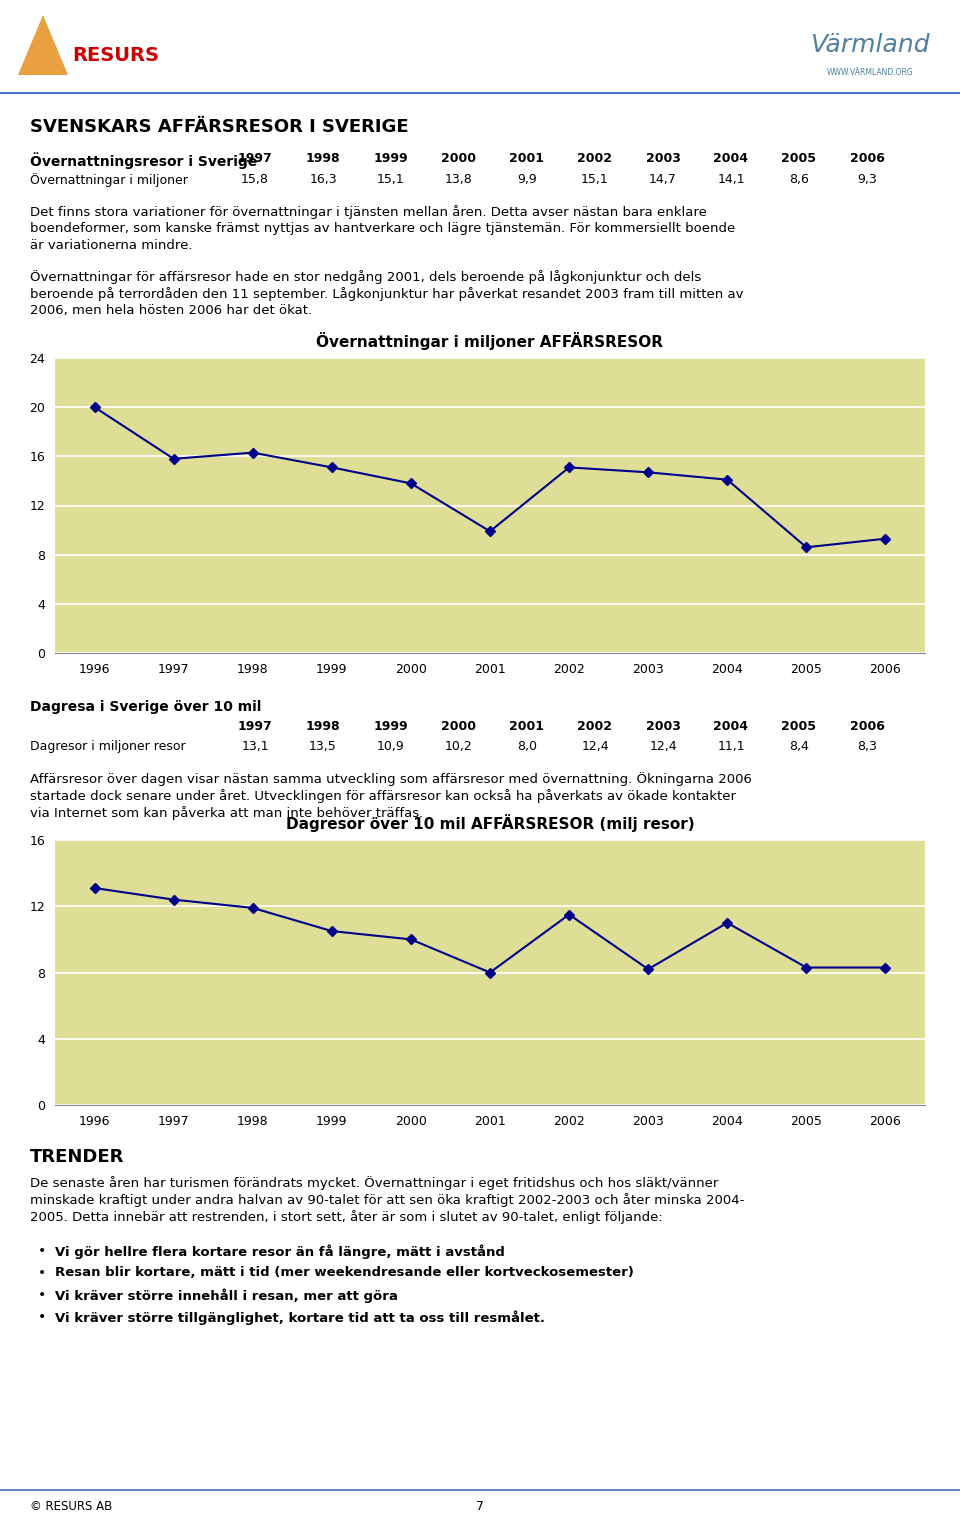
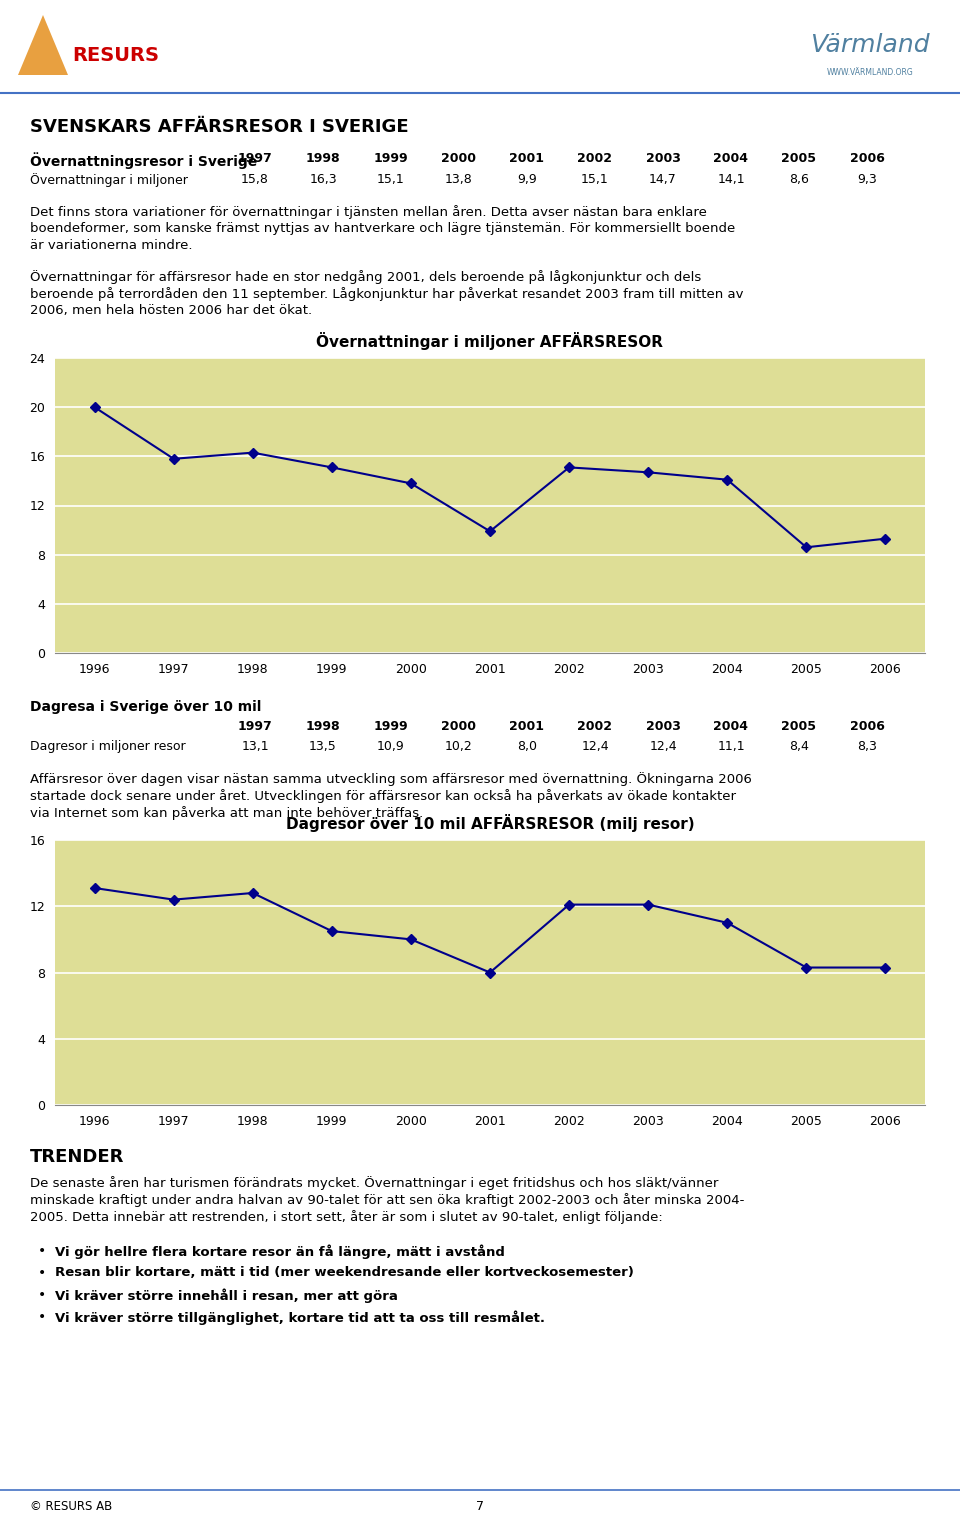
Dagresor över 10 mil AFFÄRSRESOR (milj resor)/1998: 11.9 -> 12.8
Dagresor över 10 mil AFFÄRSRESOR (milj resor)/2002: 11.5 -> 12.1
Dagresor över 10 mil AFFÄRSRESOR (milj resor)/2003: 8.2 -> 12.1
